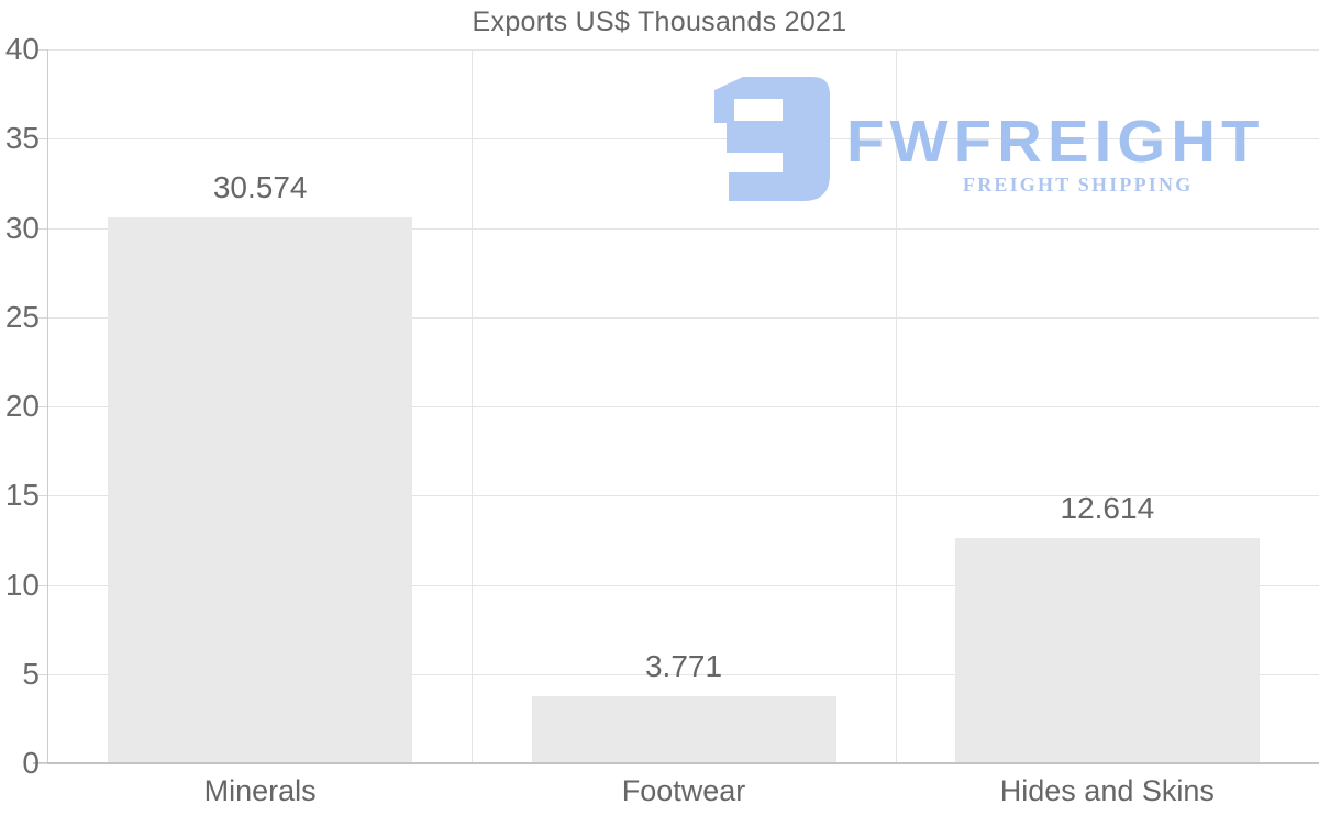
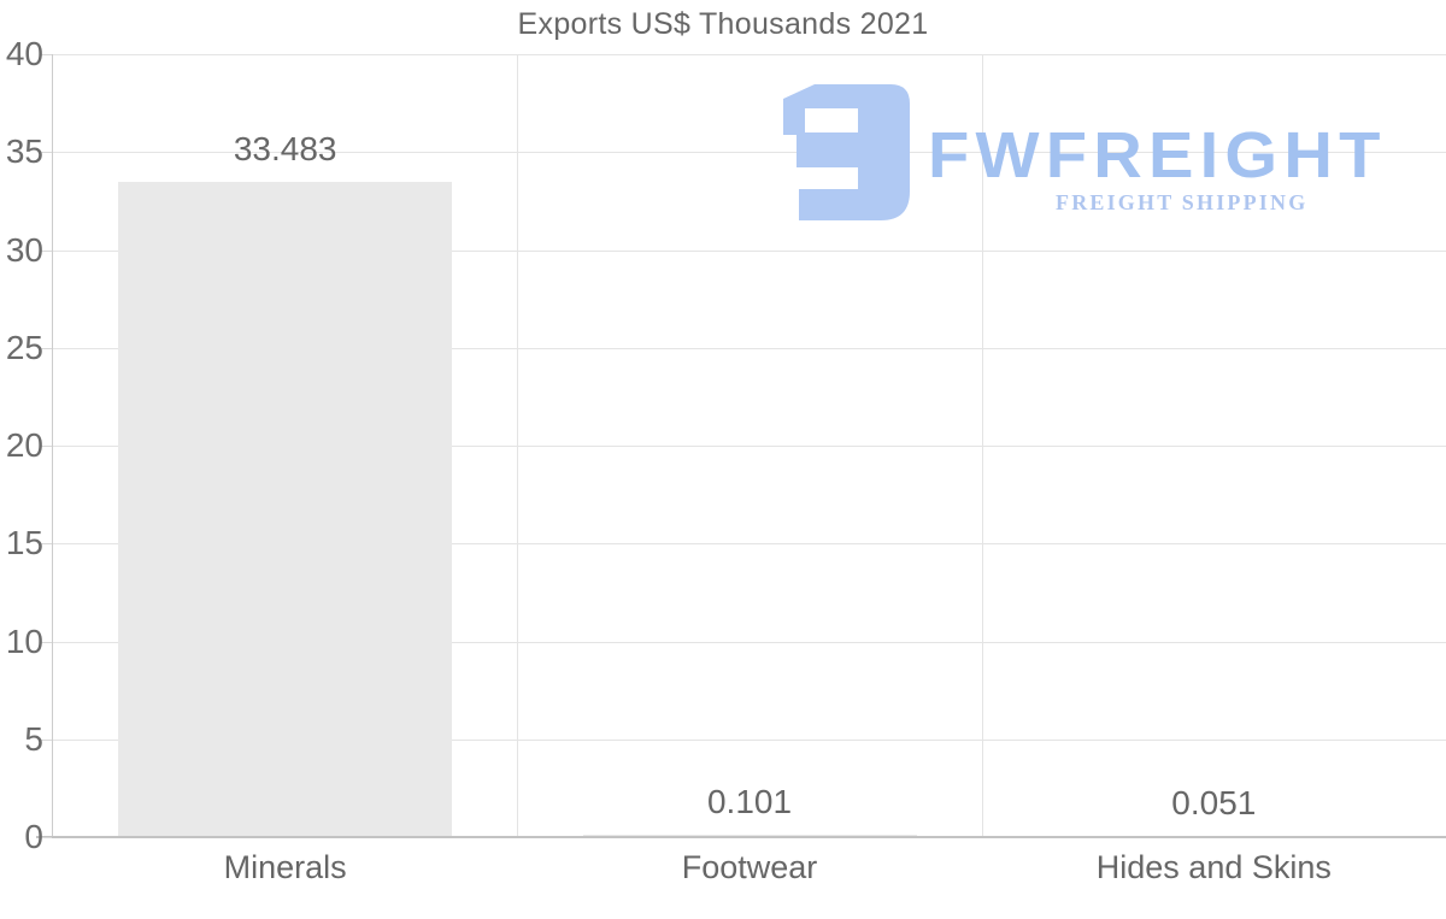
Minerals: 30.574 -> 33.483
Footwear: 3.771 -> 0.101
Hides and Skins: 12.614 -> 0.051
